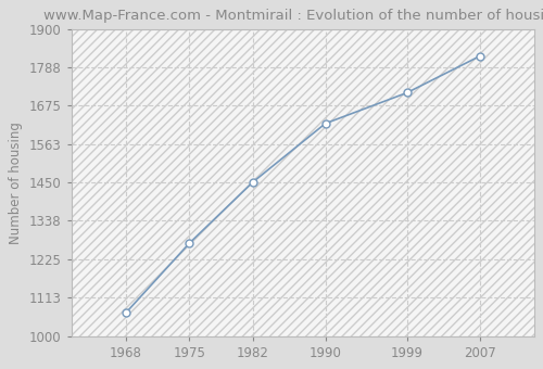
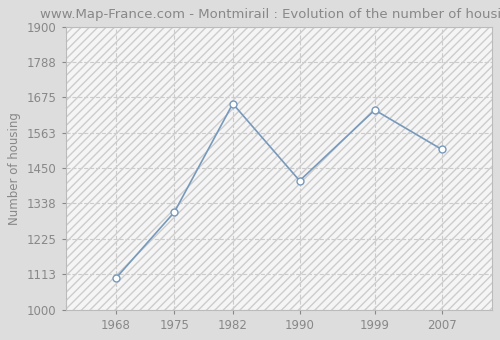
1968: 1068 -> 1100
1975: 1272 -> 1310
1982: 1451 -> 1655
1990: 1623 -> 1410
1999: 1713 -> 1635
2007: 1820 -> 1510
